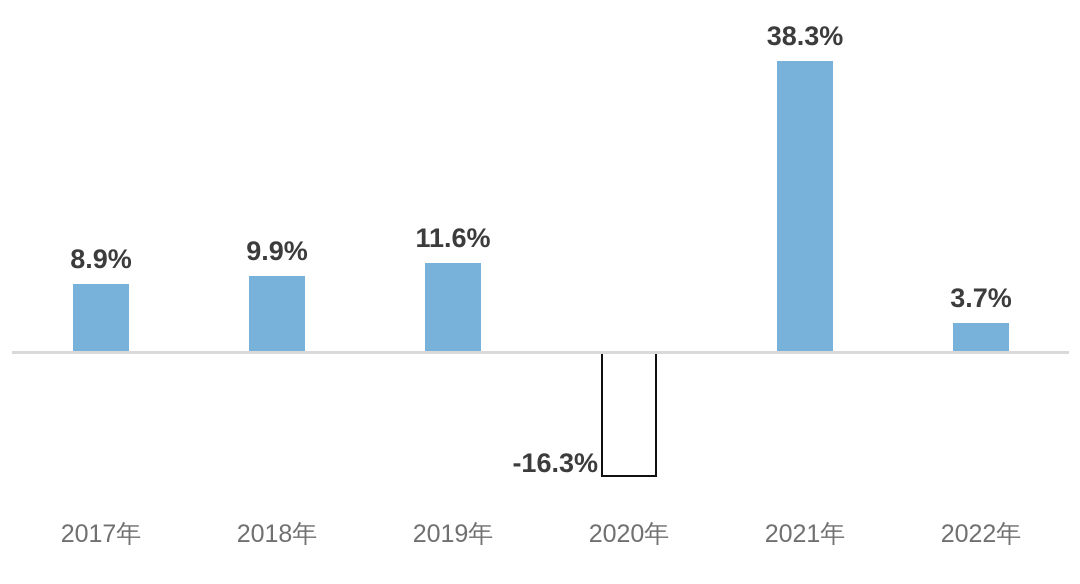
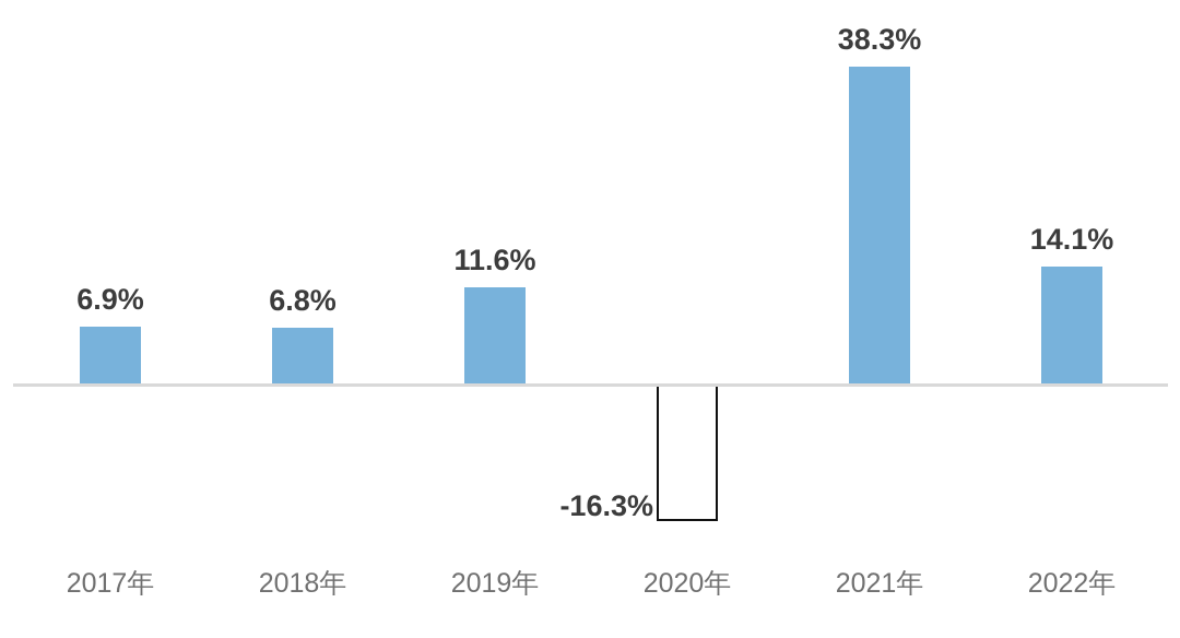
2017年: 8.9% -> 6.9%
2018年: 9.9% -> 6.8%
2022年: 3.7% -> 14.1%
